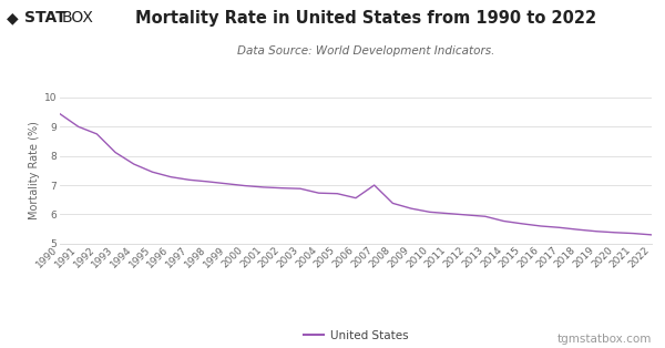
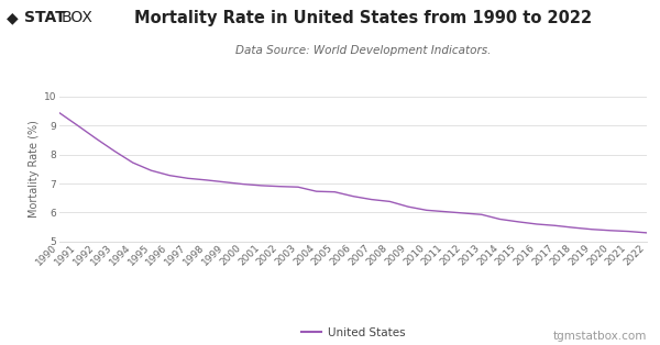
1992: 8.75 -> 8.55
2007: 7.00 -> 6.45
